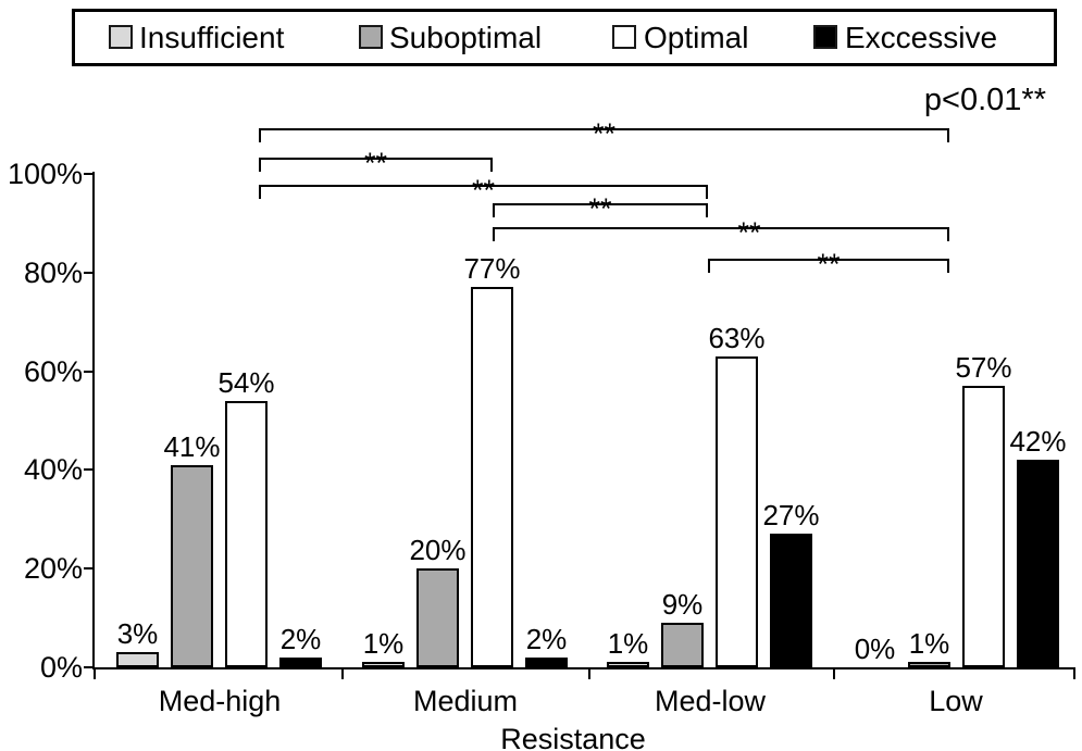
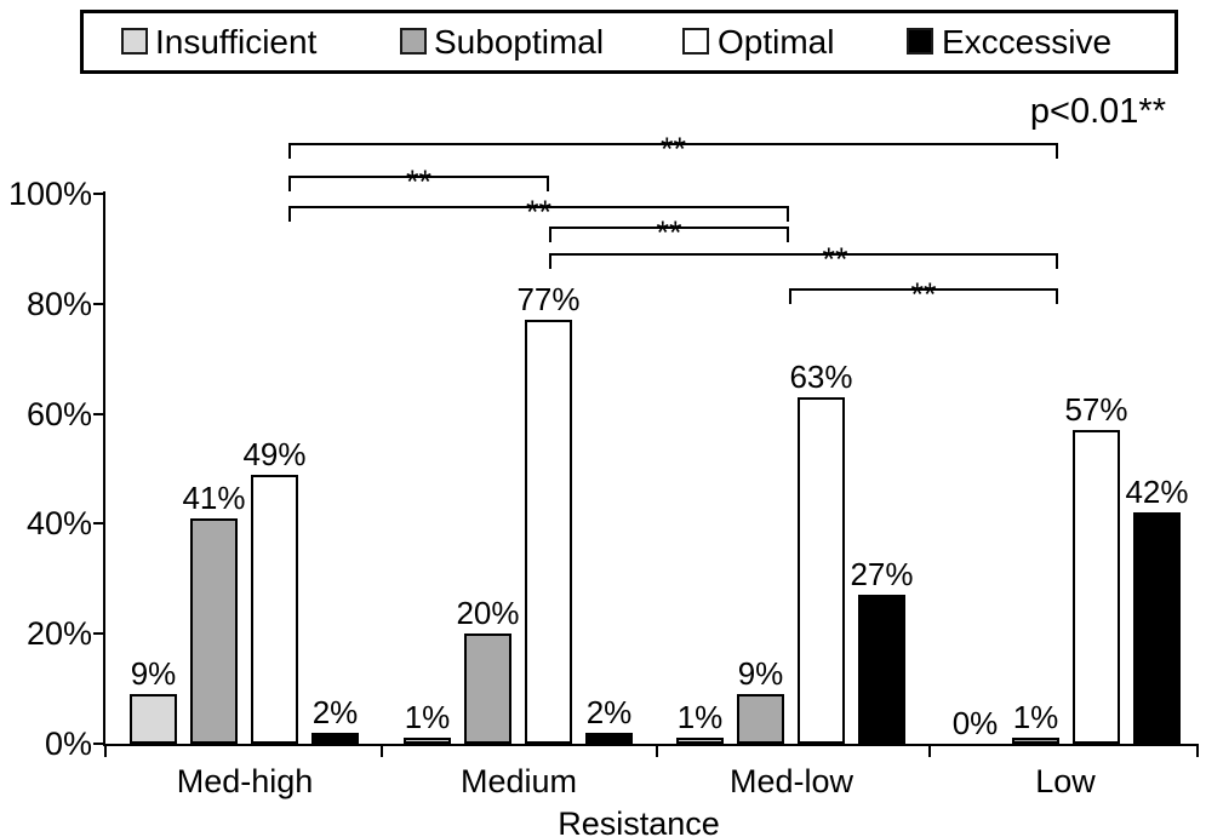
Insufficient/Med-high: 3% -> 9%
Optimal/Med-high: 54% -> 49%
